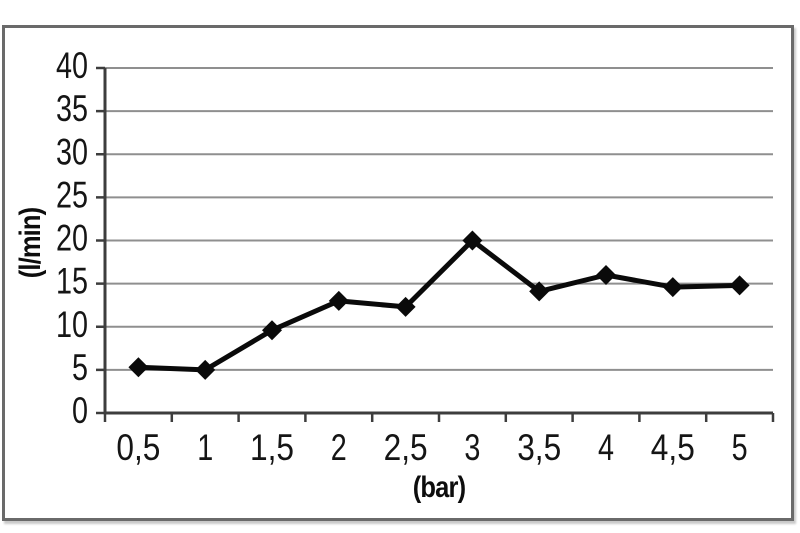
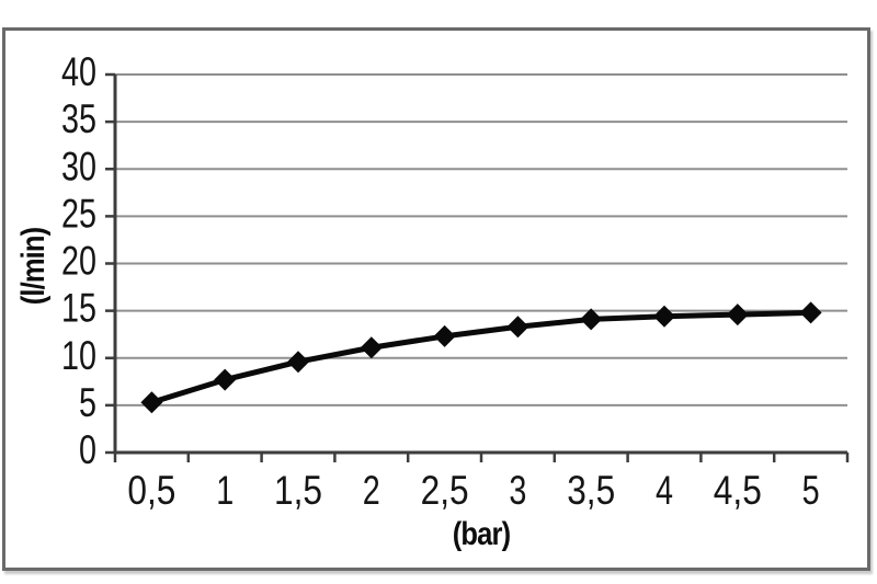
1: 5 -> 8
2: 13 -> 11
3: 20 -> 13
4: 16 -> 14
